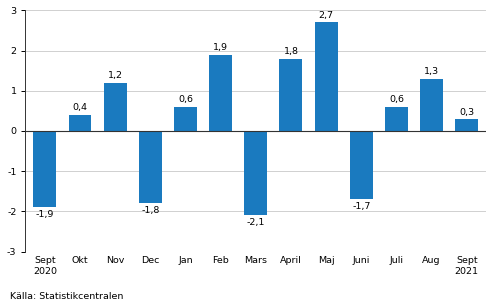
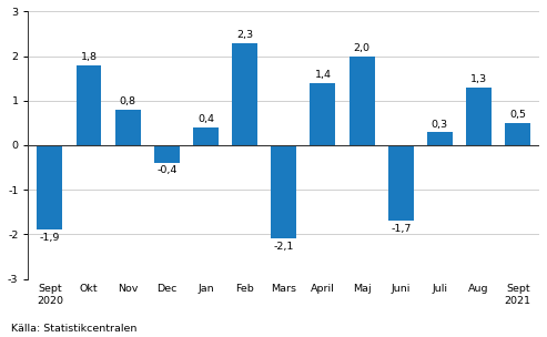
Okt: 0,4 -> 1,8
Nov: 1,2 -> 0,8
Dec: -1,8 -> -0,4
Jan: 0,6 -> 0,4
Feb: 1,9 -> 2,3
April: 1,8 -> 1,4
Maj: 2,7 -> 2,0
Juli: 0,6 -> 0,3
Sept 2021: 0,3 -> 0,5
